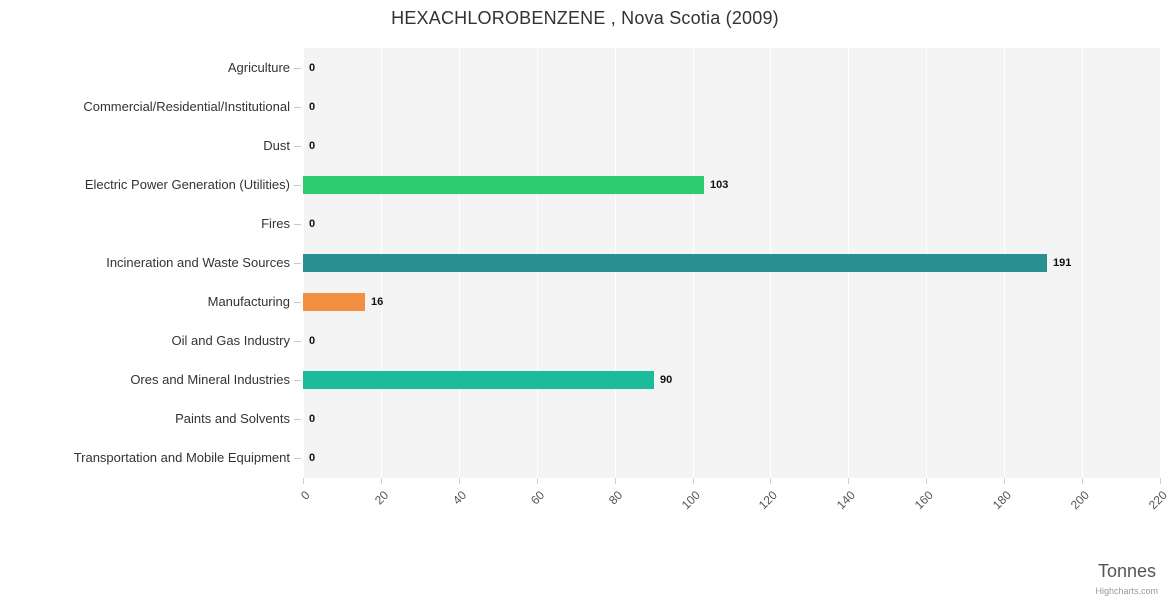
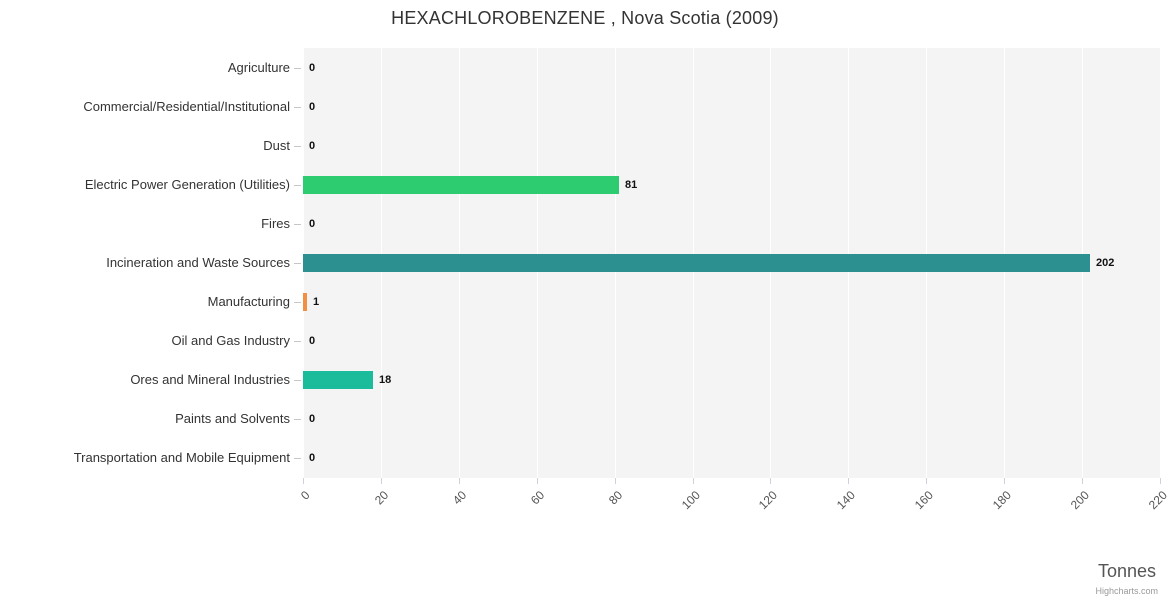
Electric Power Generation (Utilities): 103 -> 81
Incineration and Waste Sources: 191 -> 202
Manufacturing: 16 -> 1
Ores and Mineral Industries: 90 -> 18
